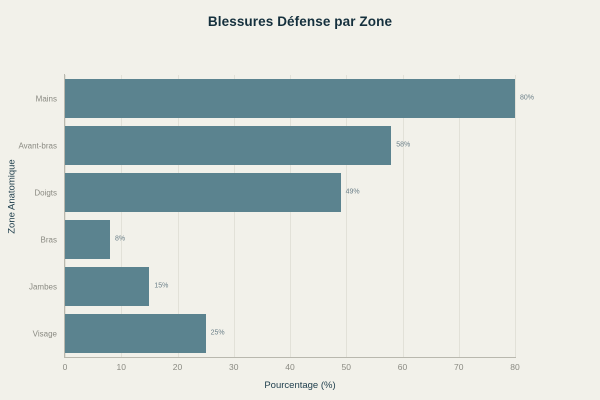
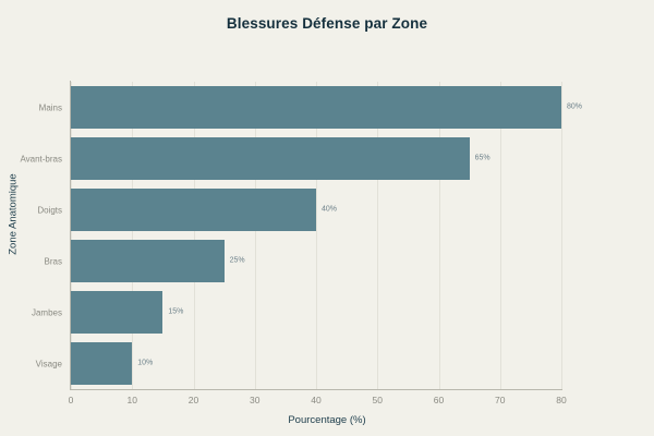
Avant-bras: 58% -> 65%
Doigts: 49% -> 40%
Bras: 8% -> 25%
Visage: 25% -> 10%
